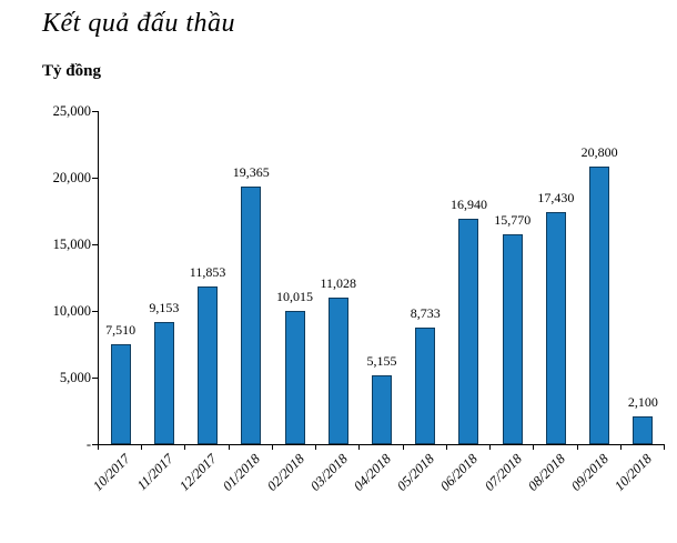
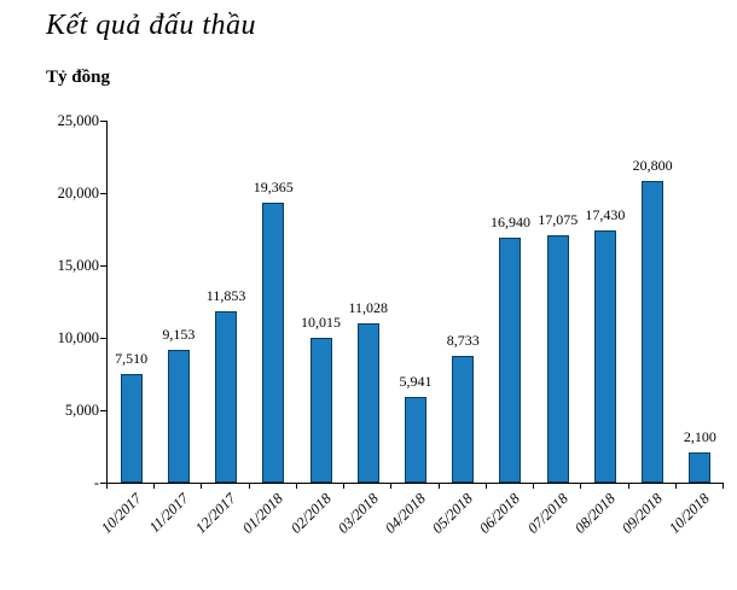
04/2018: 5,155 -> 5,941
07/2018: 15,770 -> 17,075
